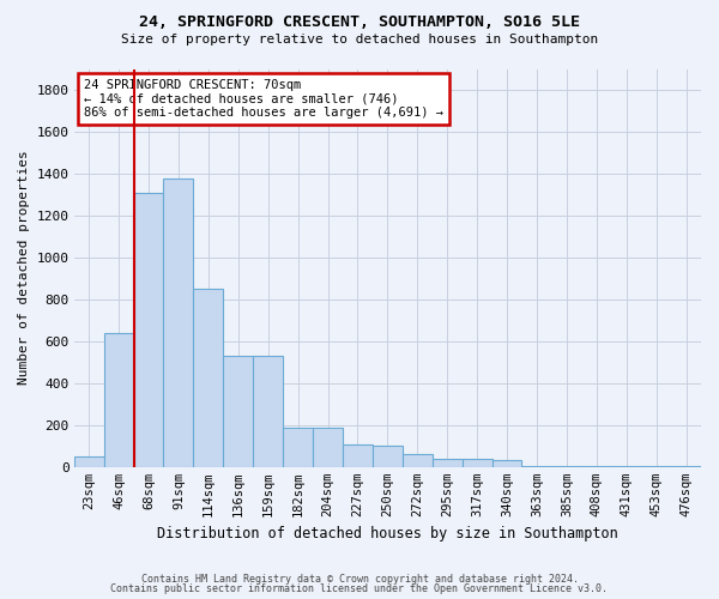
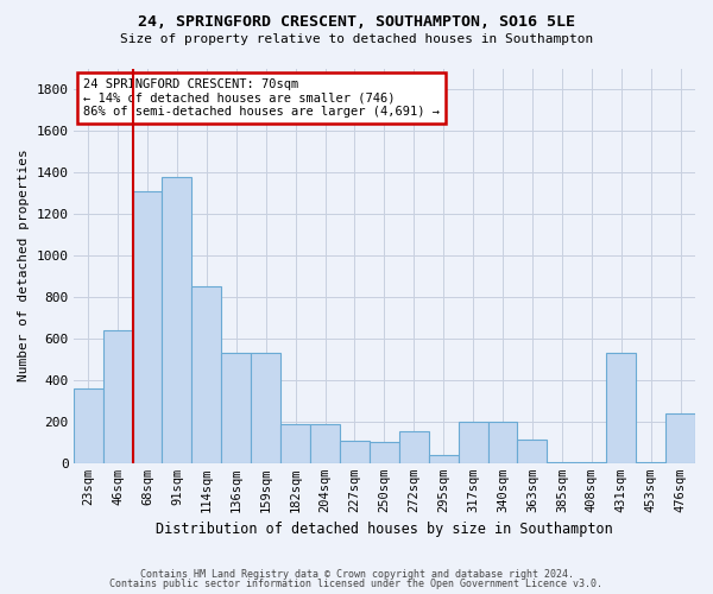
23sqm: 50 -> 360
272sqm: 60 -> 150
317sqm: 40 -> 200
340sqm: 30 -> 200
363sqm: 0 -> 110
431sqm: 0 -> 530
476sqm: 0 -> 240
